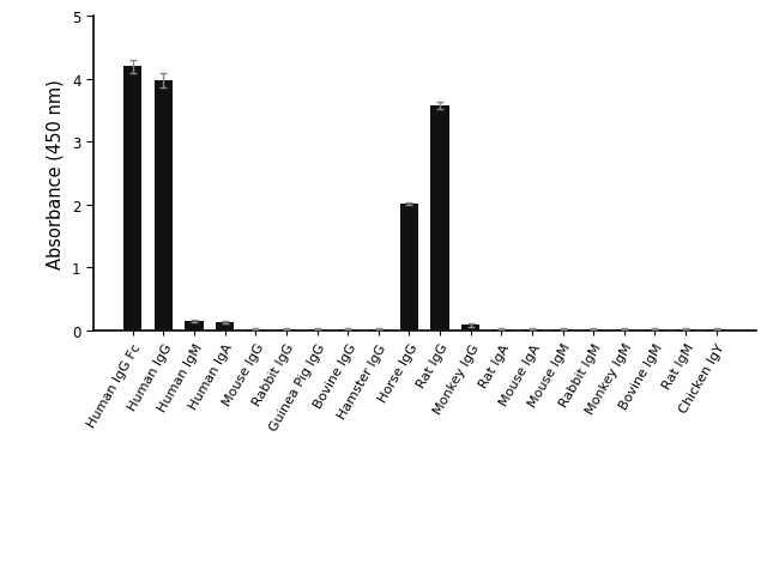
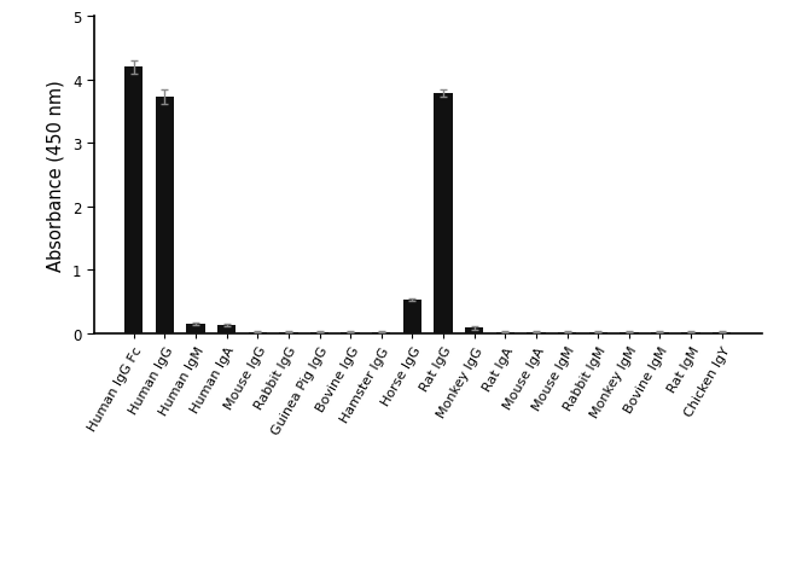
Human IgG: 3.98 -> 3.73
Horse IgG: 2.02 -> 0.52
Rat IgG: 3.58 -> 3.78
